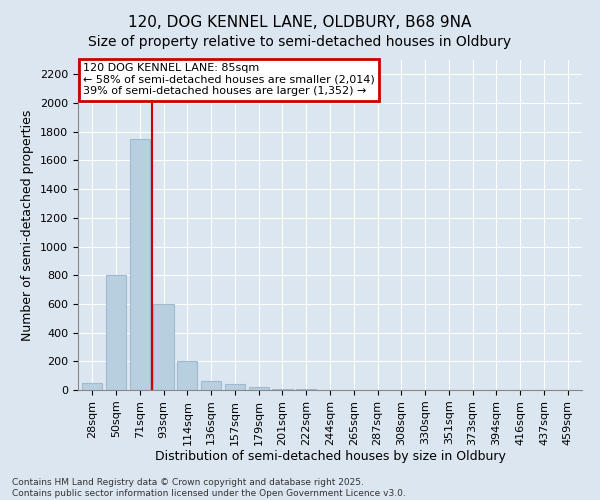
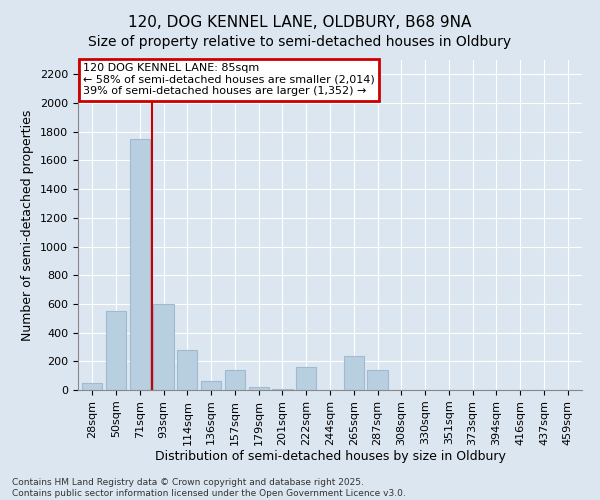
50sqm: 800 -> 550
114sqm: 200 -> 280
157sqm: 40 -> 140
222sqm: 0 -> 160
265sqm: 0 -> 240
287sqm: 0 -> 140
